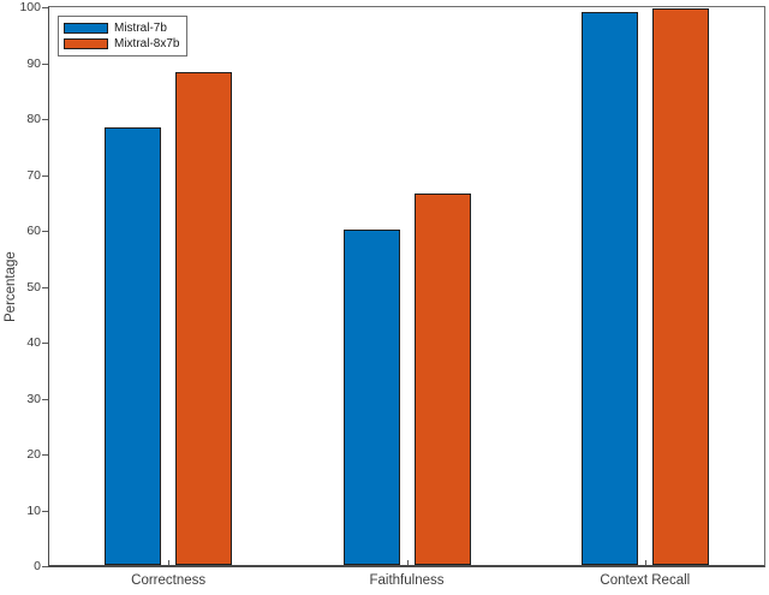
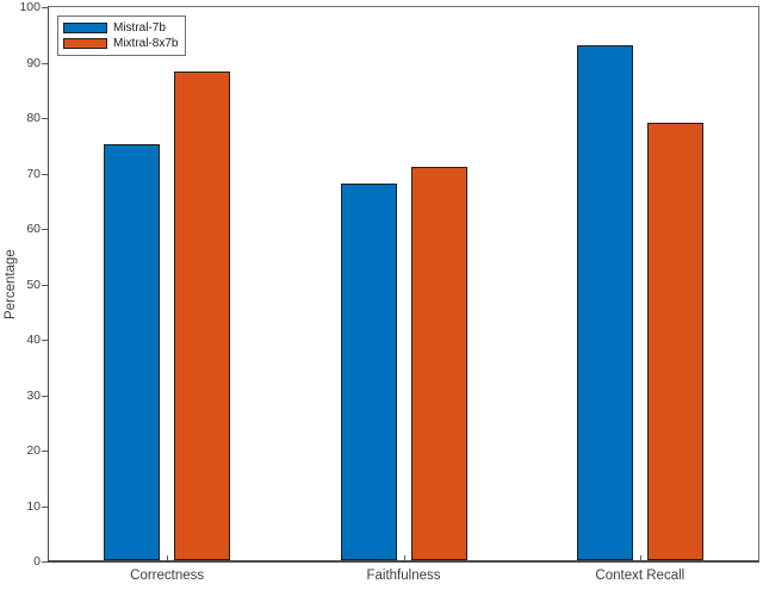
Mistral-7b/Correctness: 78 -> 75
Mistral-7b/Faithfulness: 60 -> 68
Mixtral-8x7b/Faithfulness: 66 -> 71
Mistral-7b/Context Recall: 99 -> 93
Mixtral-8x7b/Context Recall: 100 -> 79
